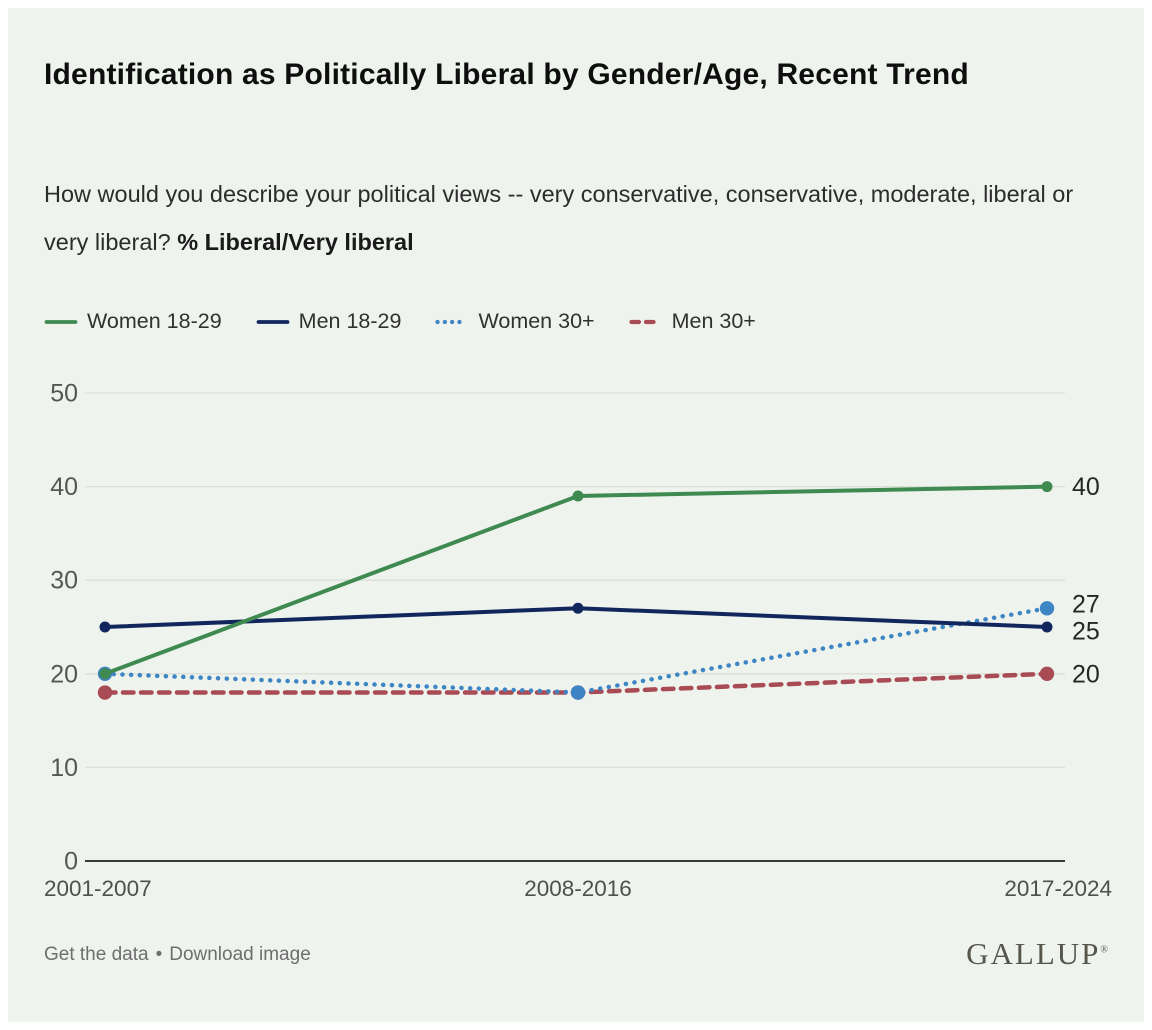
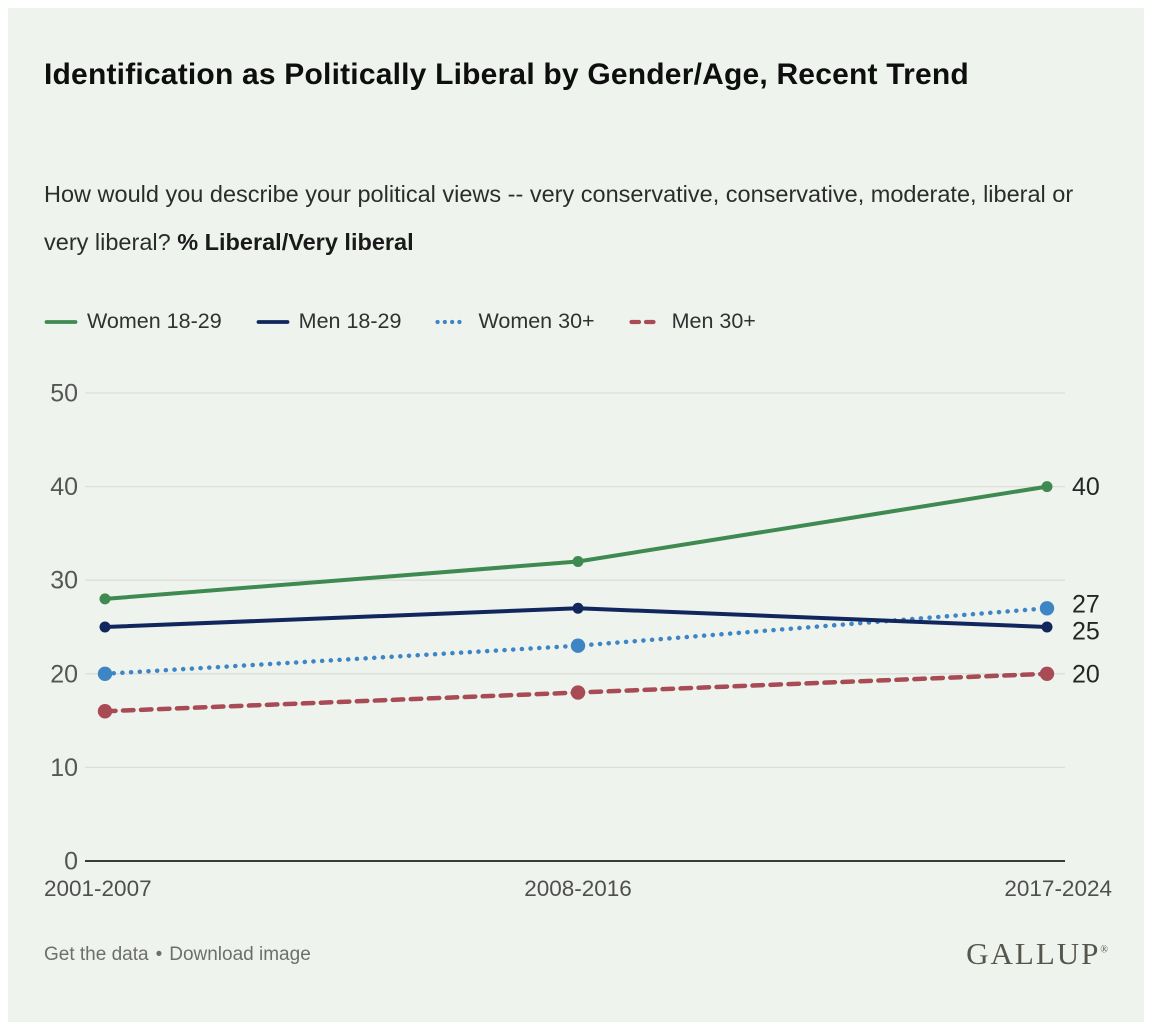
Women 18-29/2001-2007: 20 -> 28
Men 30+/2001-2007: 18 -> 16
Women 18-29/2008-2016: 39 -> 32
Women 30+/2008-2016: 18 -> 23
